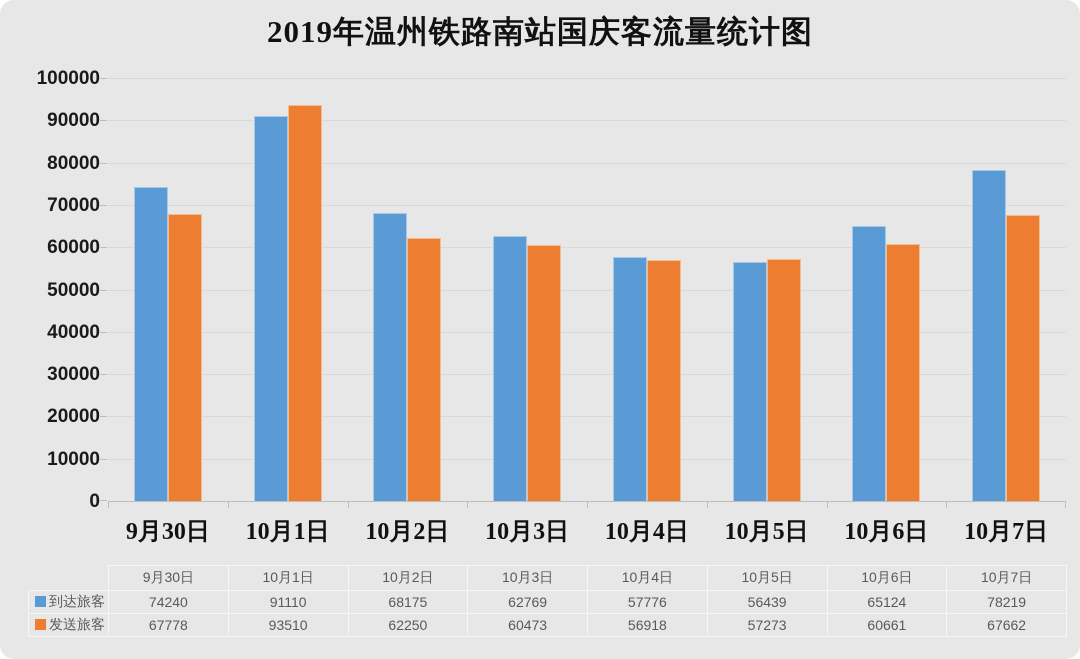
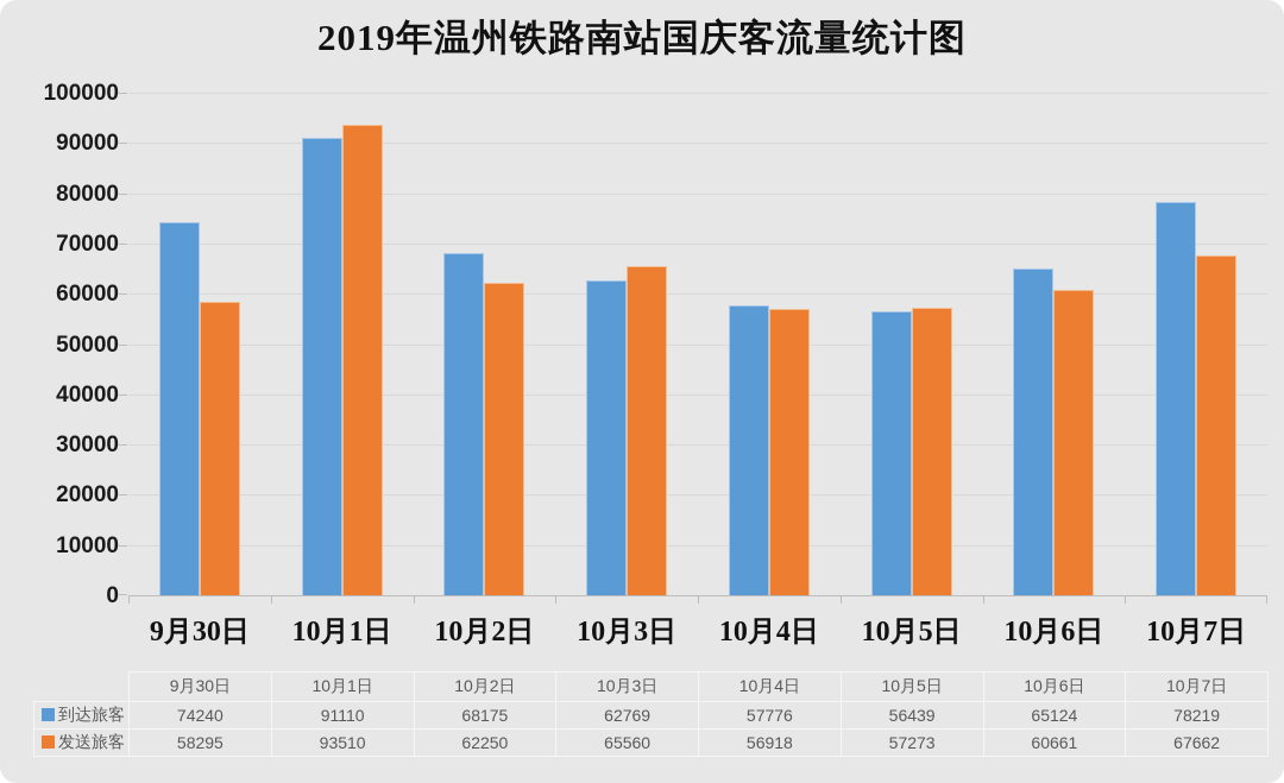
发送旅客/9月30日: 67778 -> 58295
发送旅客/10月3日: 60473 -> 65560
